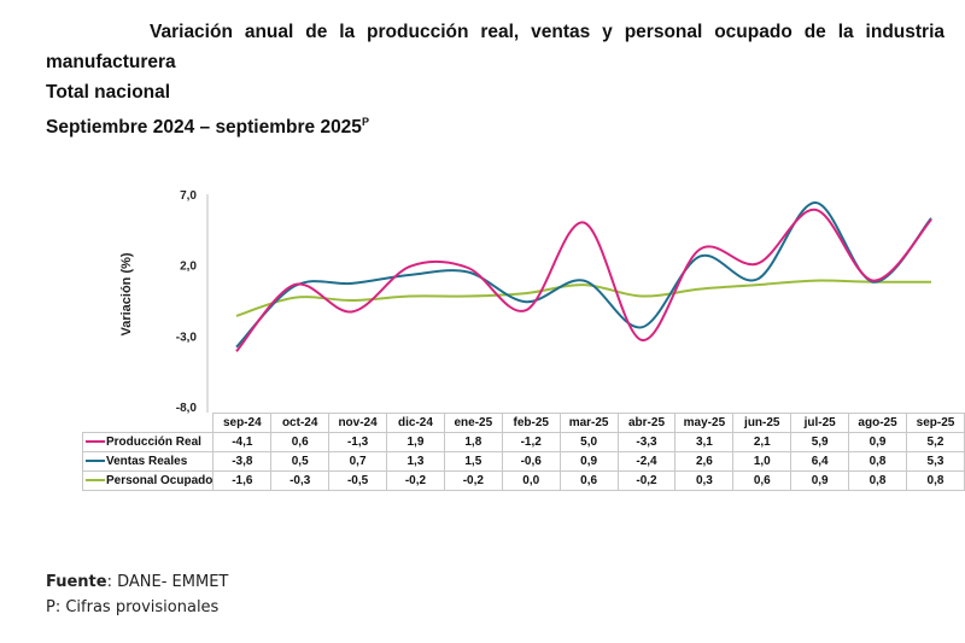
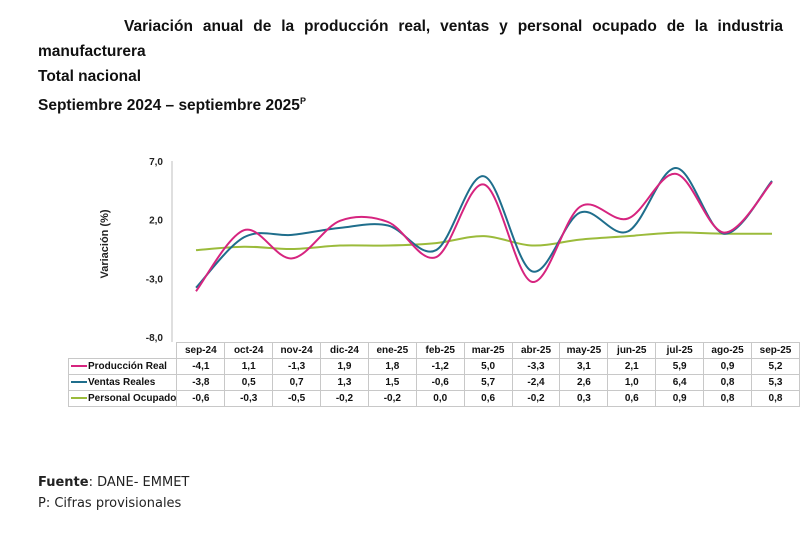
Personal Ocupado/sep-24: -1,6 -> -0,6
Producción Real/oct-24: 0,6 -> 1,1
Ventas Reales/mar-25: 0,9 -> 5,7
